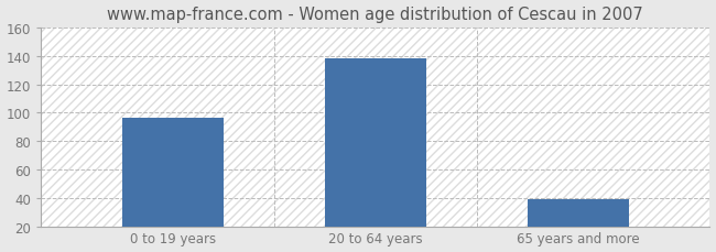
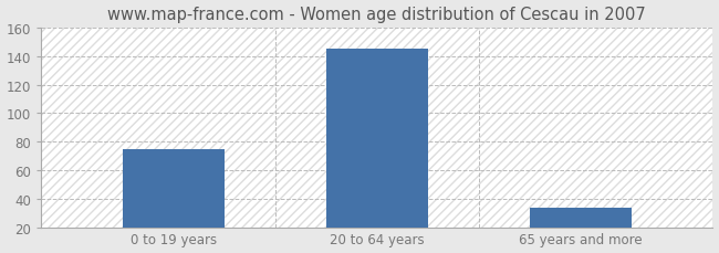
0 to 19 years: 96 -> 75
20 to 64 years: 138 -> 145
65 years and more: 39 -> 34
